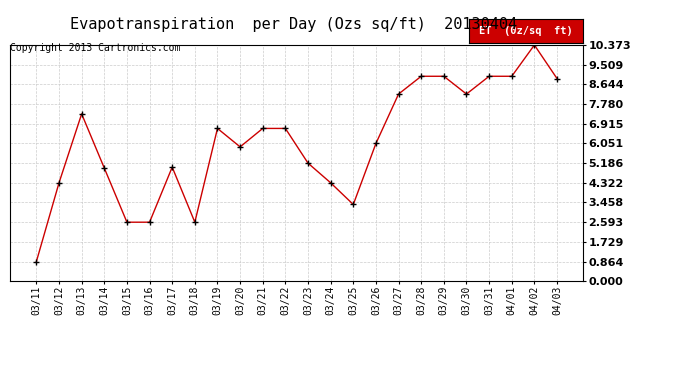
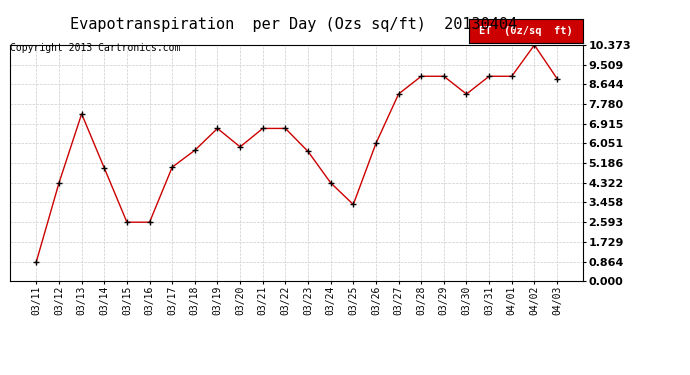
03/18: 2.59 -> 5.75
03/23: 5.19 -> 5.70
